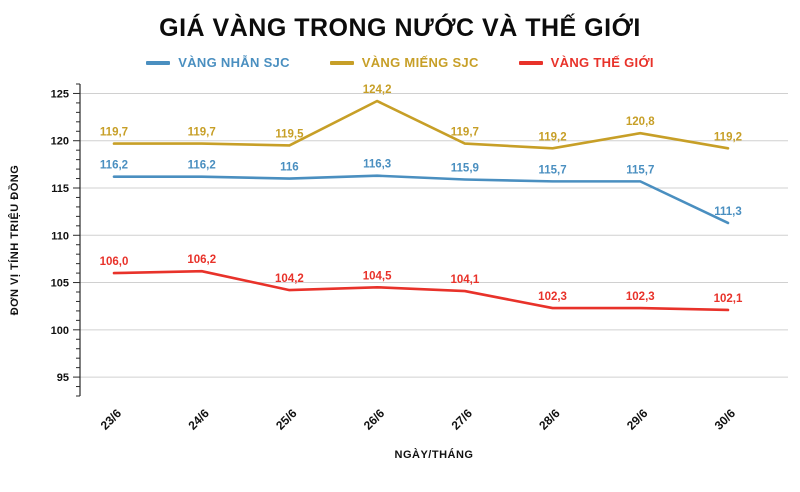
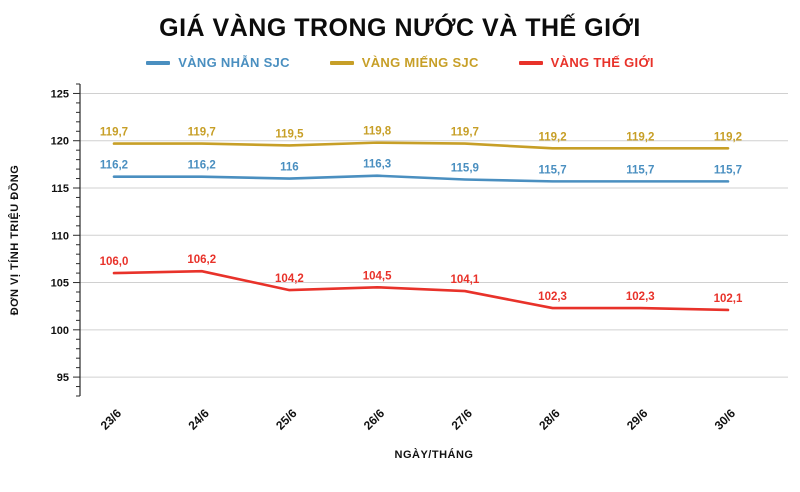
VÀNG MIẾNG SJC/26/6: 124,2 -> 119,8
VÀNG MIẾNG SJC/29/6: 120,8 -> 119,2
VÀNG NHẪN SJC/30/6: 111,3 -> 115,7
